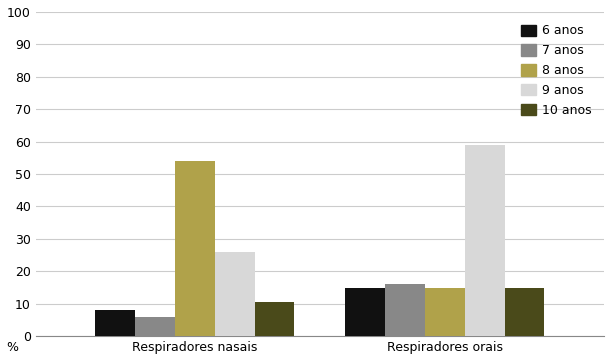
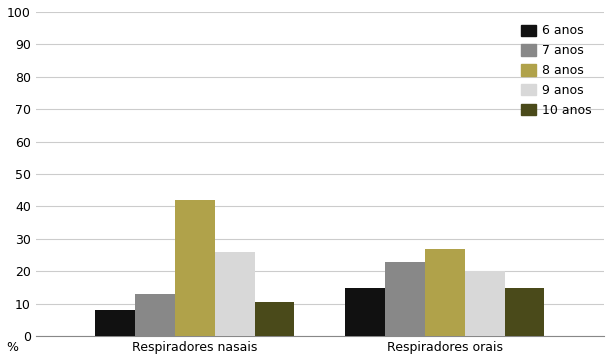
7 anos/Respiradores nasais: 6 -> 13
8 anos/Respiradores nasais: 54 -> 42
7 anos/Respiradores orais: 16 -> 23
8 anos/Respiradores orais: 15 -> 27
9 anos/Respiradores orais: 59 -> 20
